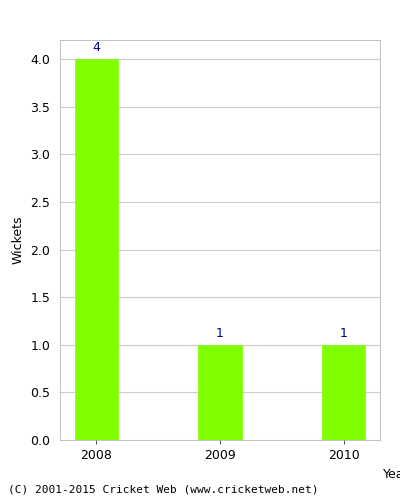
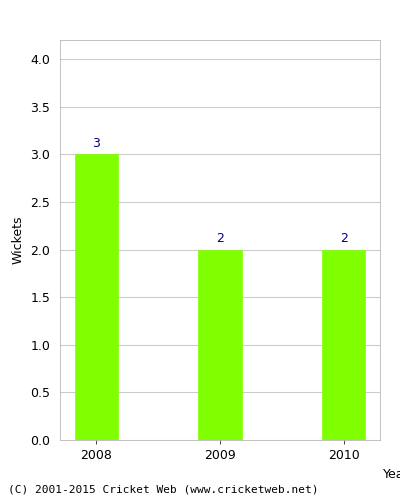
2008: 4 -> 3
2009: 1 -> 2
2010: 1 -> 2
